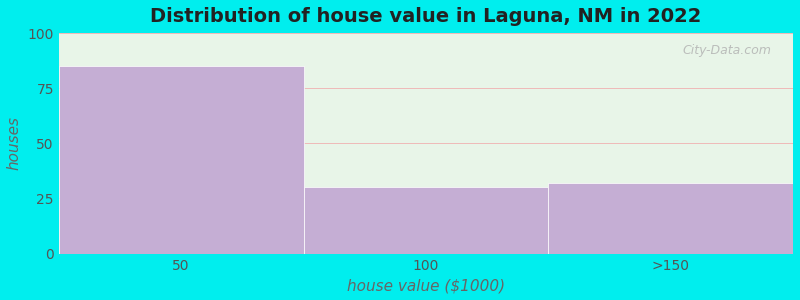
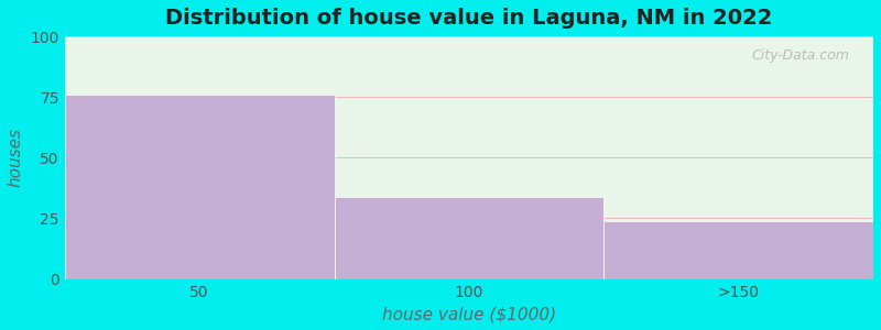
50: 85 -> 76
100: 30 -> 34
>150: 32 -> 24
